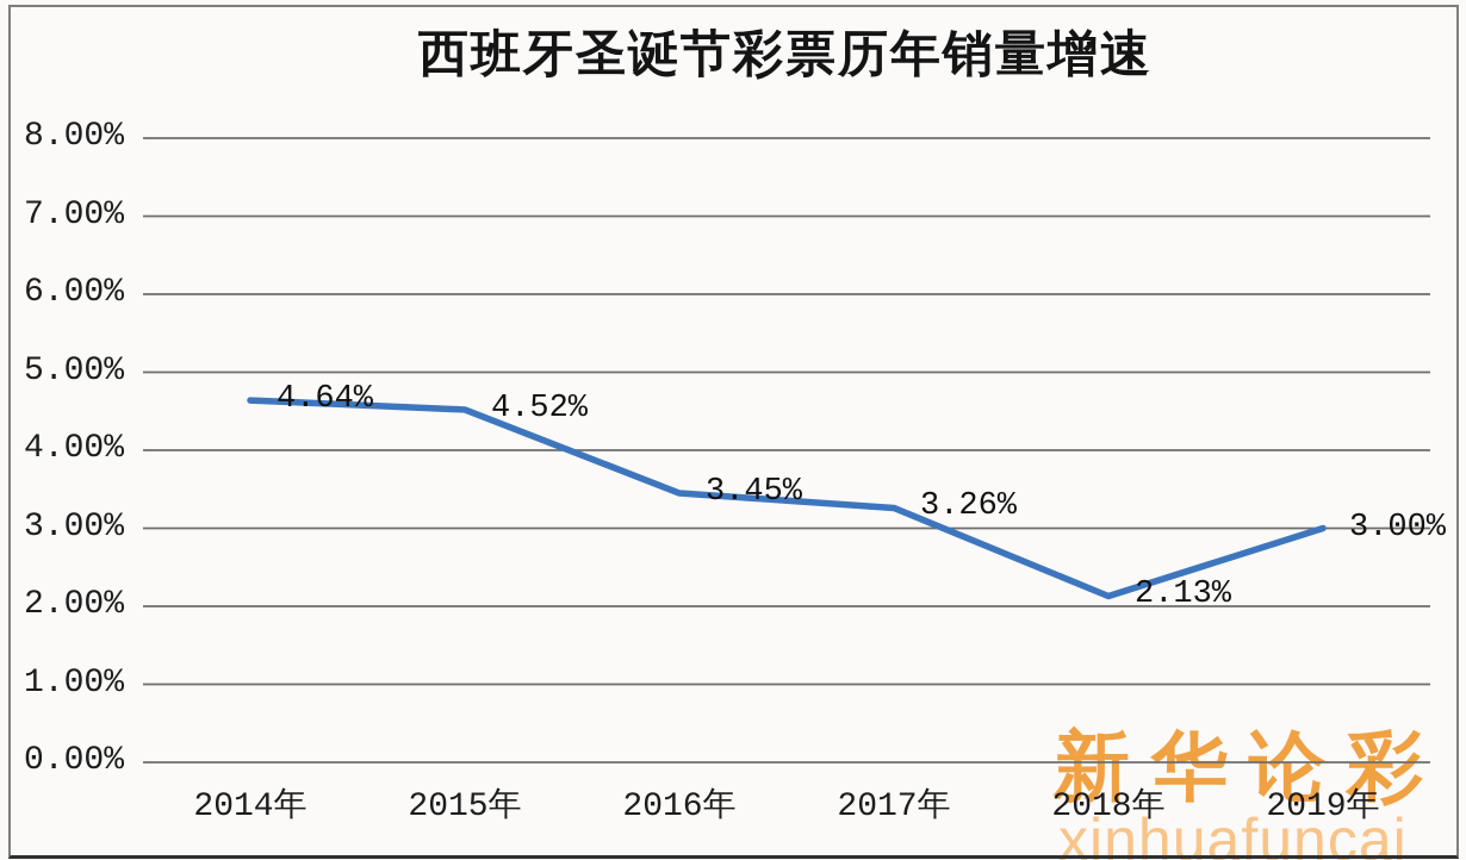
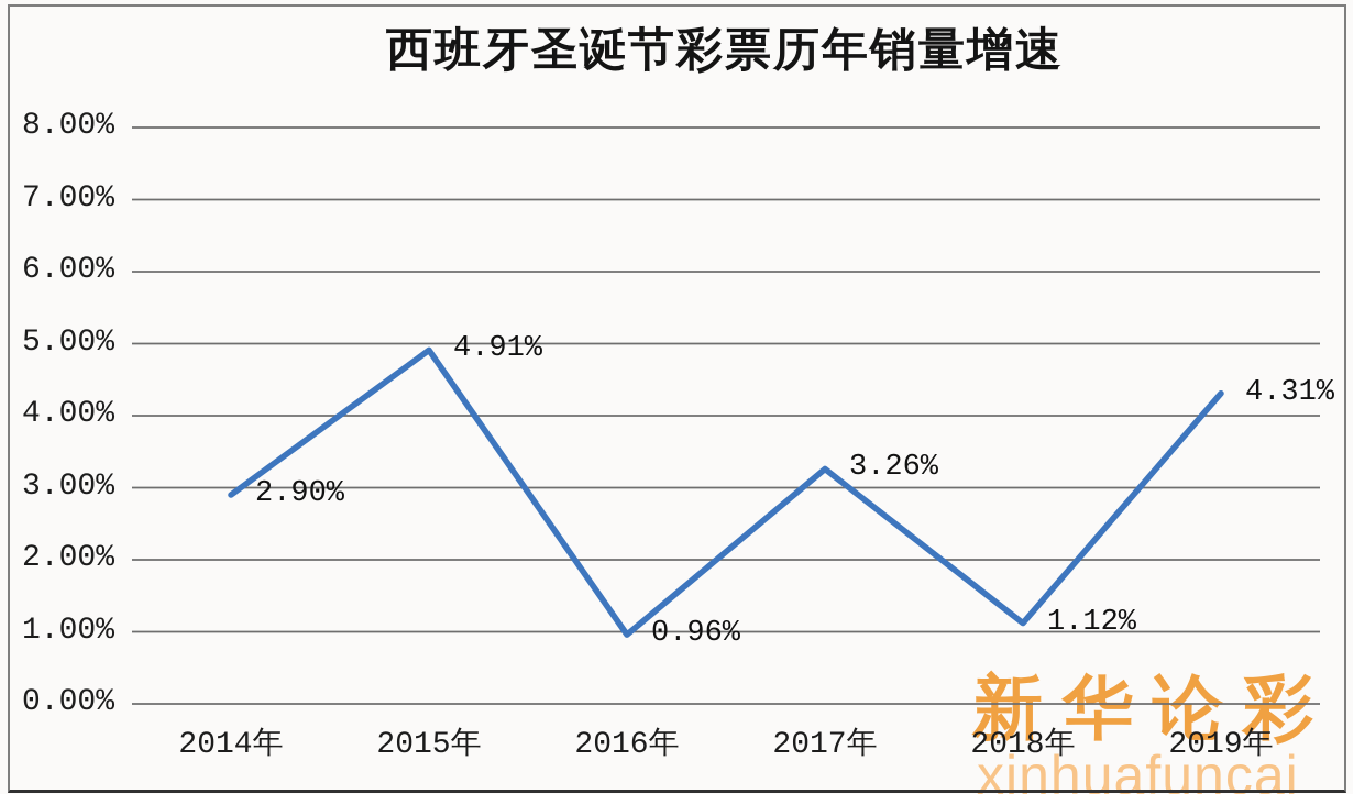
2014年: 4.64% -> 2.90%
2015年: 4.52% -> 4.91%
2016年: 3.45% -> 0.96%
2018年: 2.13% -> 1.12%
2019年: 3.00% -> 4.31%
